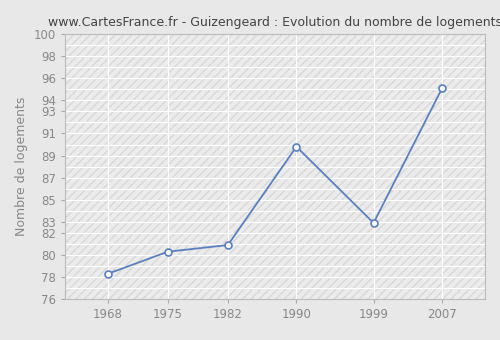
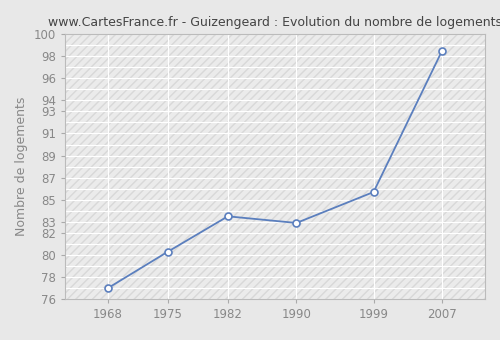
1968: 78.3 -> 77.0
1982: 80.9 -> 83.5
1990: 89.8 -> 82.9
1999: 82.9 -> 85.7
2007: 95.1 -> 98.5
